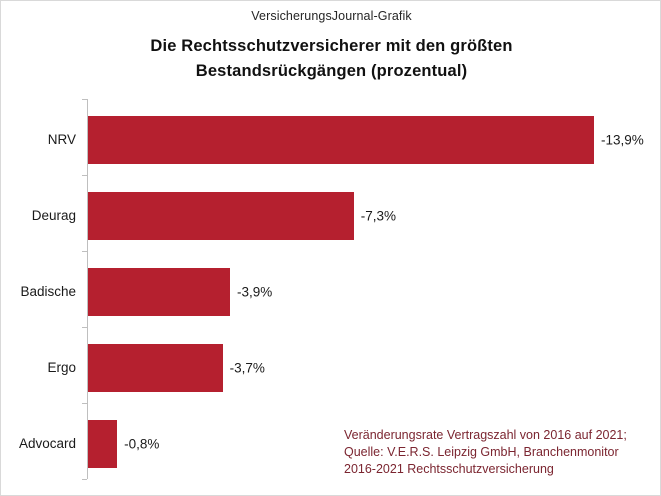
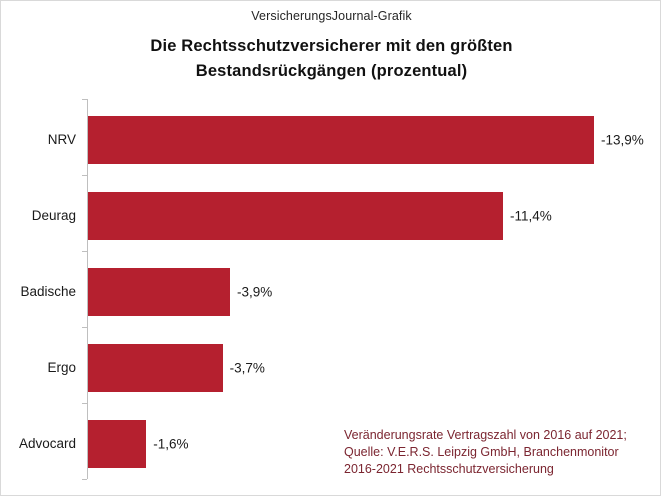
Deurag: -7,3% -> -11,4%
Advocard: -0,8% -> -1,6%
